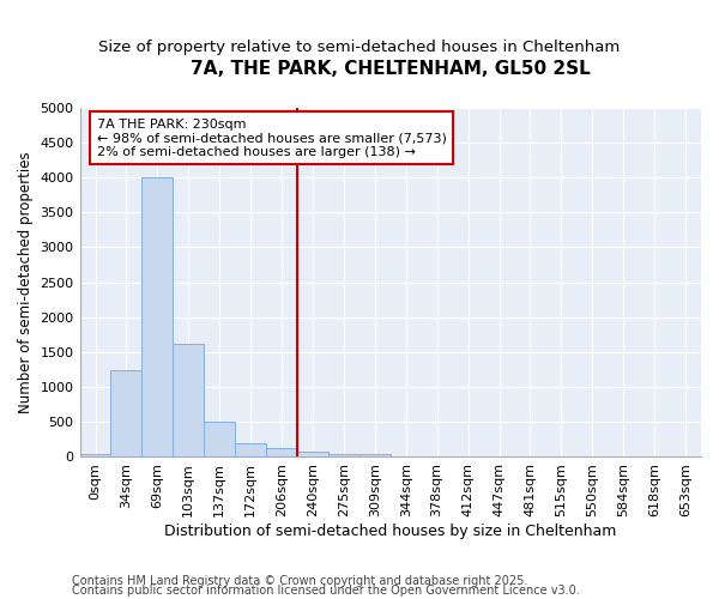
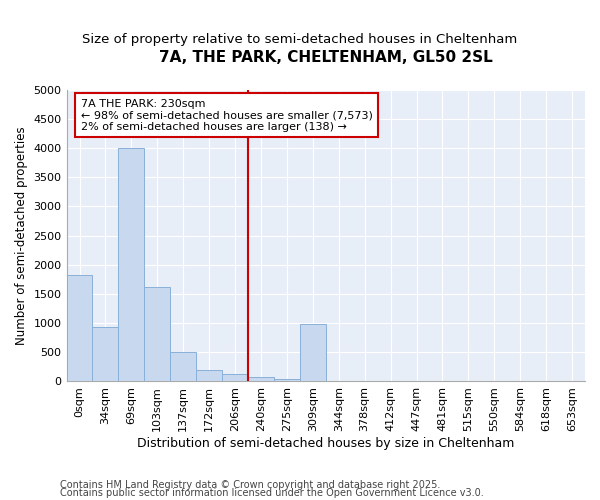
0sqm: 50 -> 1820
34sqm: 1250 -> 940
309sqm: 50 -> 980
